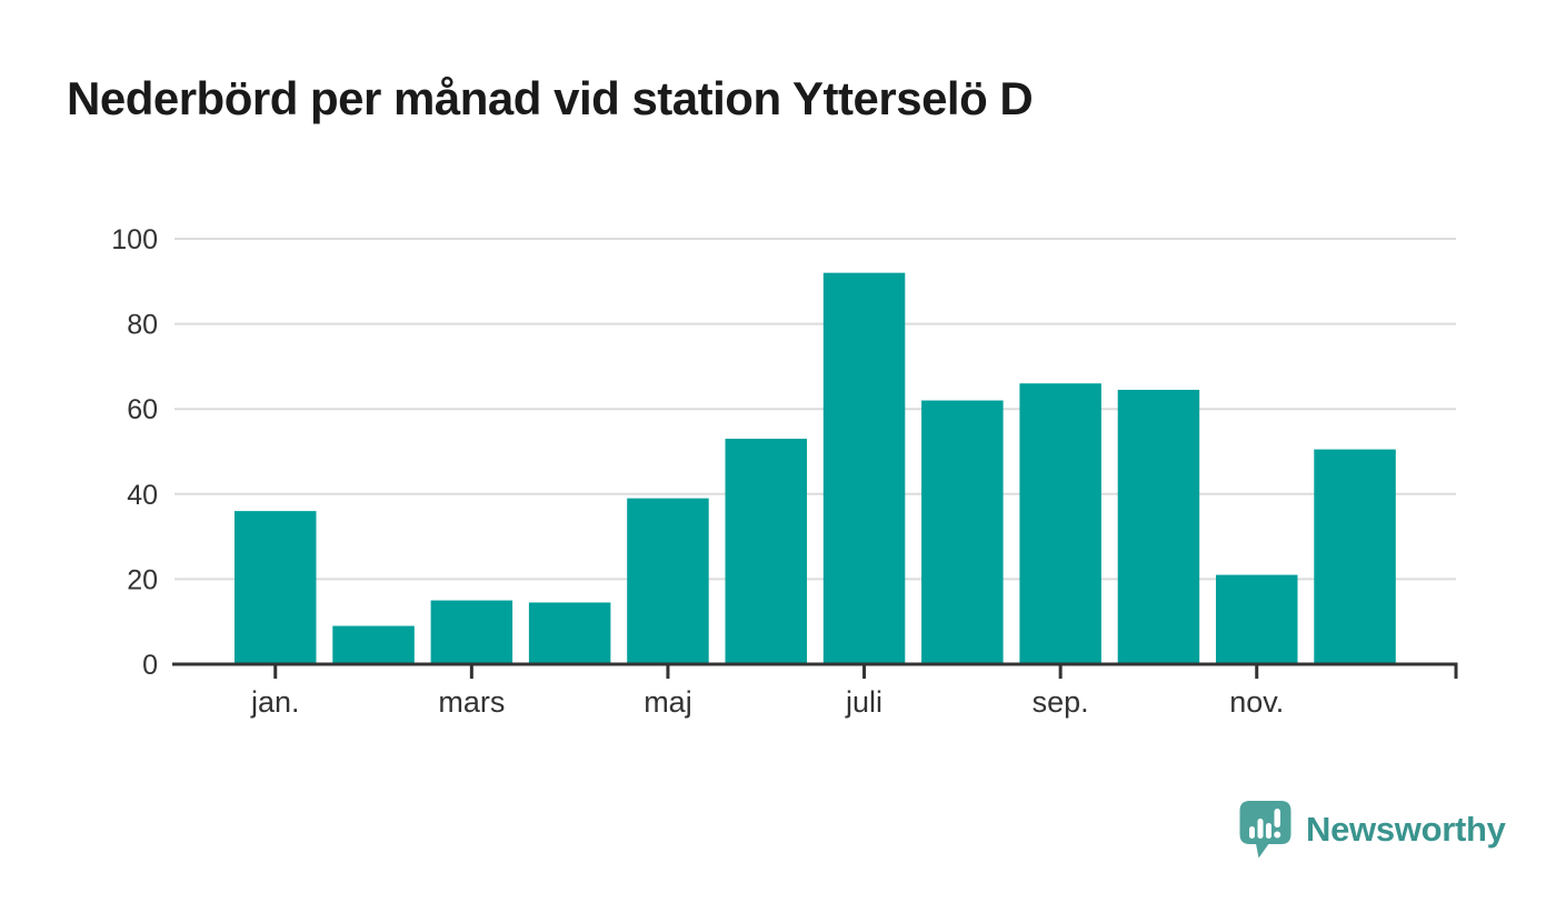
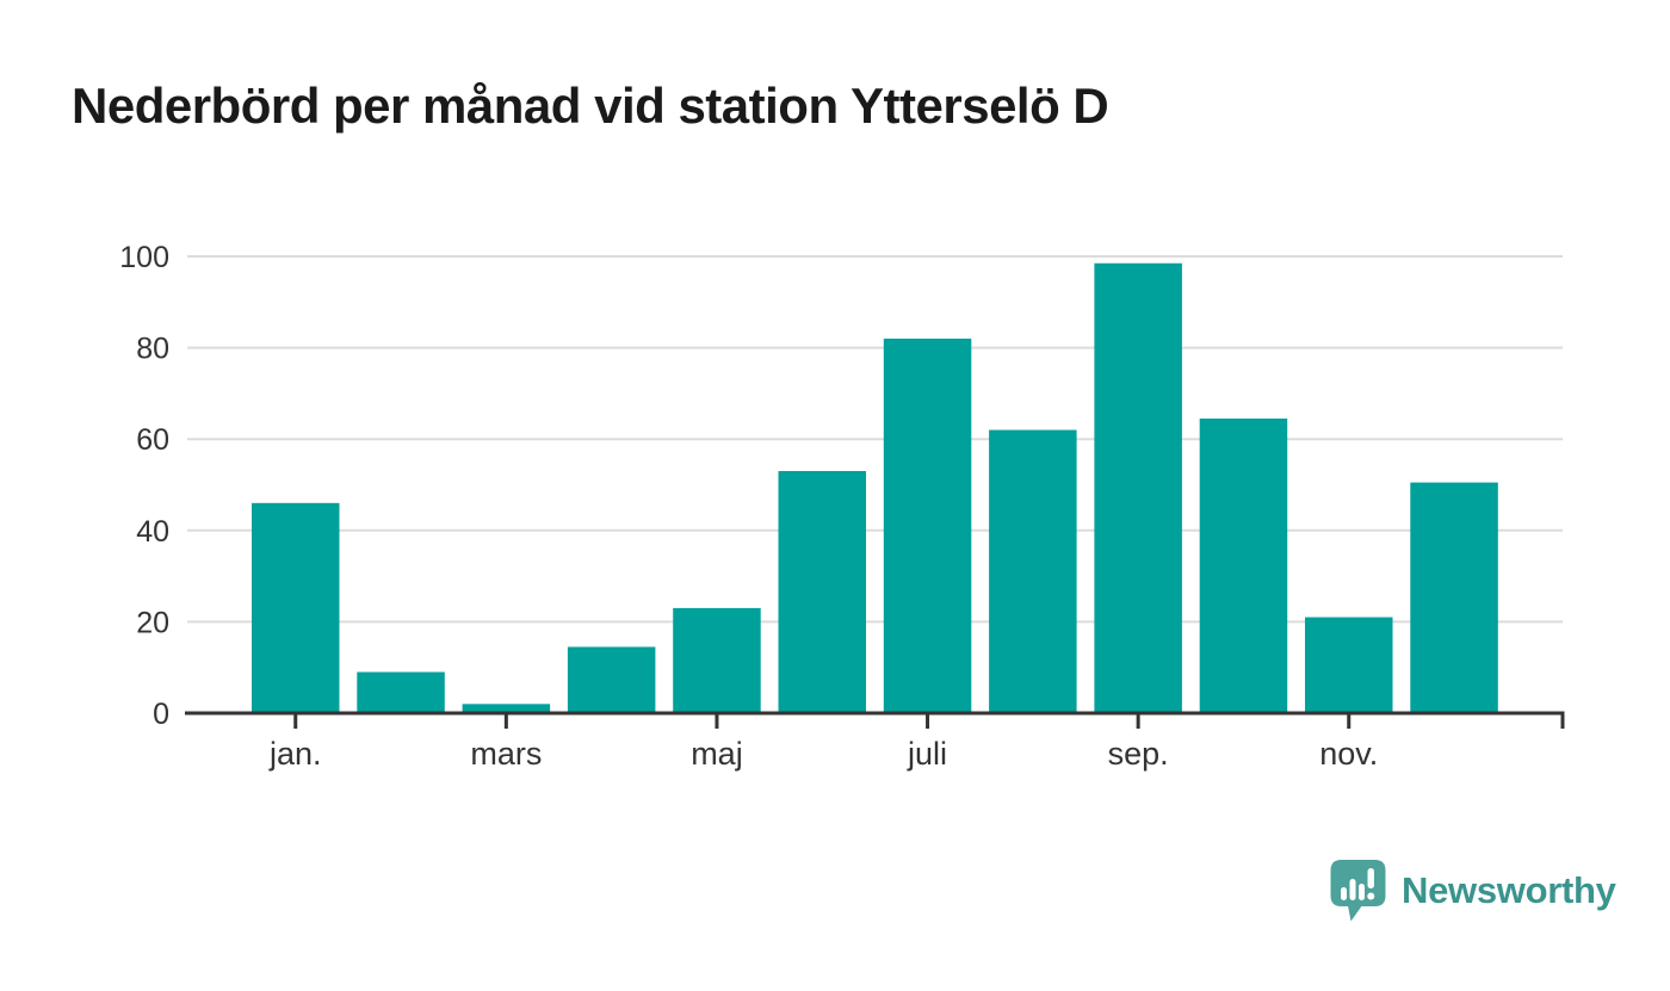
jan.: 36 -> 46
mars: 15 -> 2
maj: 39 -> 23
juli: 92 -> 82
sep.: 66 -> 98
